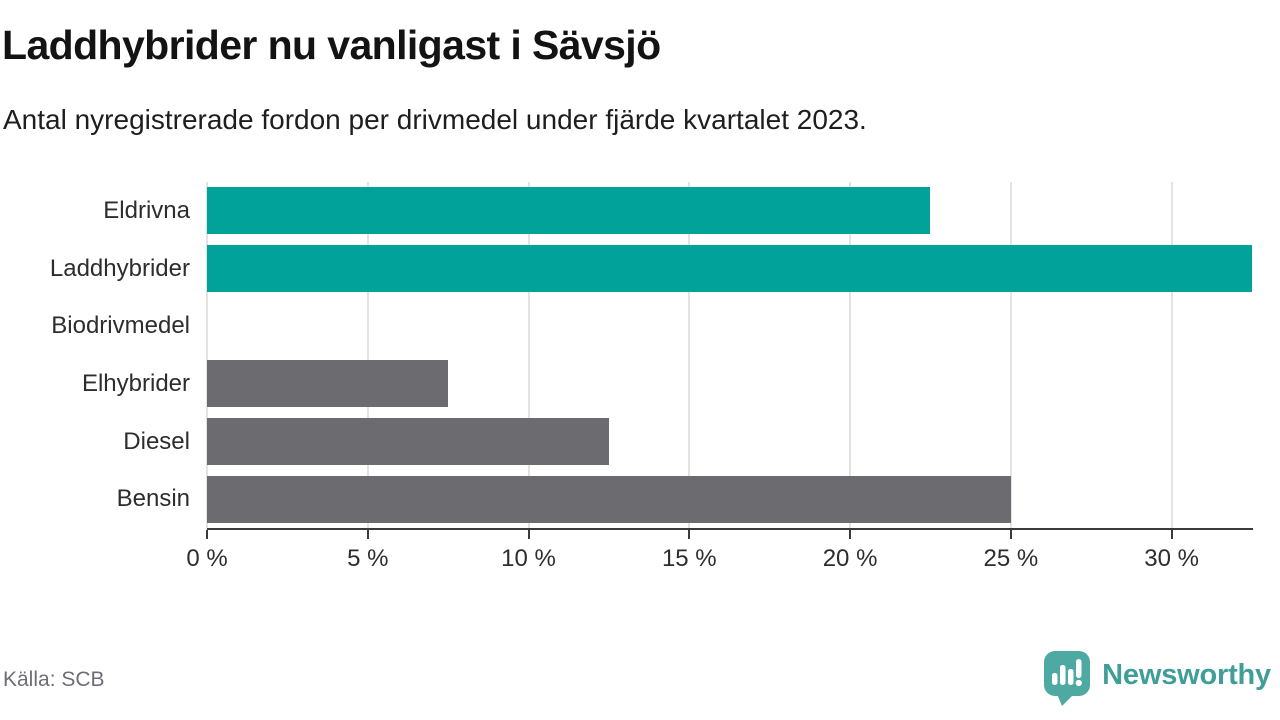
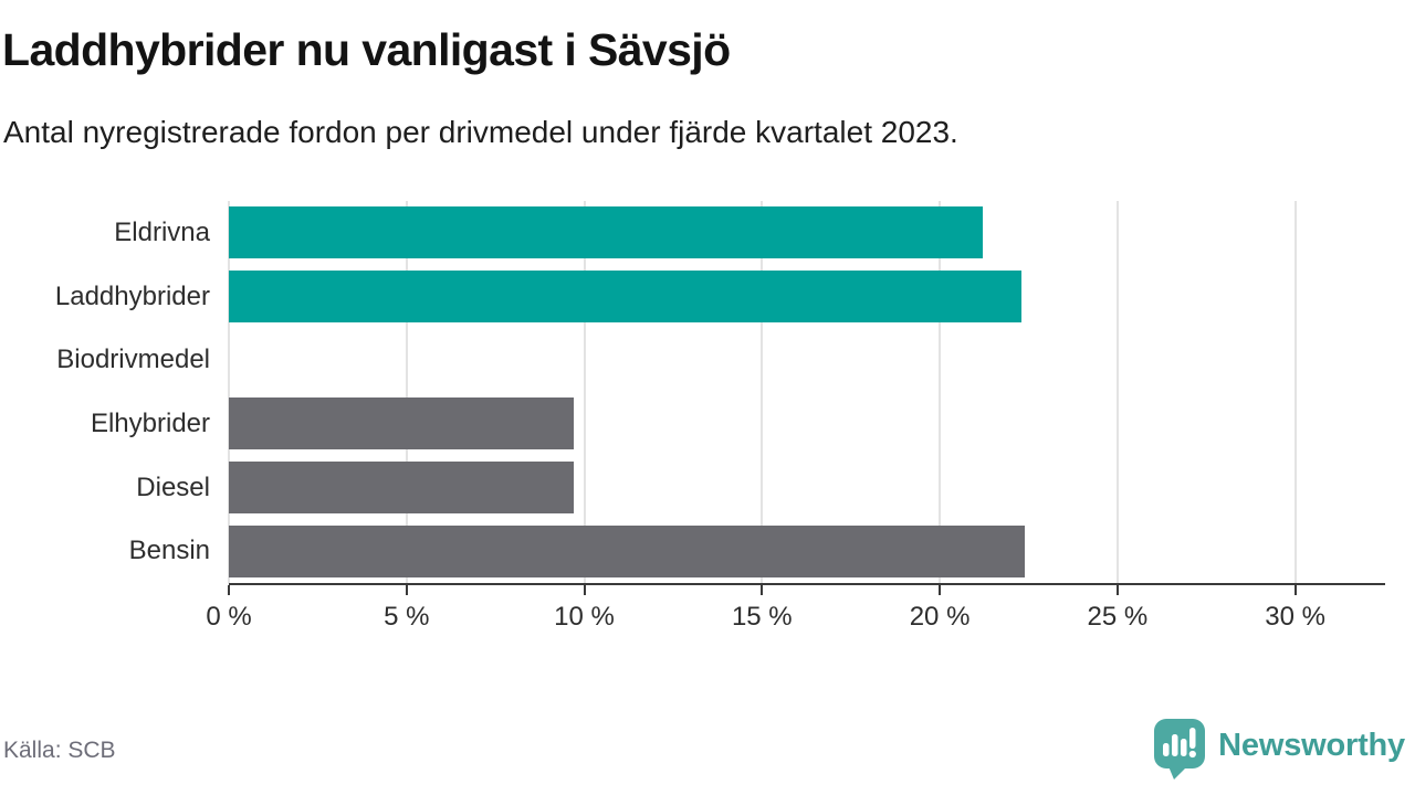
Eldrivna: 22.5% -> 21.2%
Laddhybrider: 32.5% -> 22.3%
Elhybrider: 7.5% -> 9.7%
Diesel: 12.5% -> 9.7%
Bensin: 25.0% -> 22.4%
